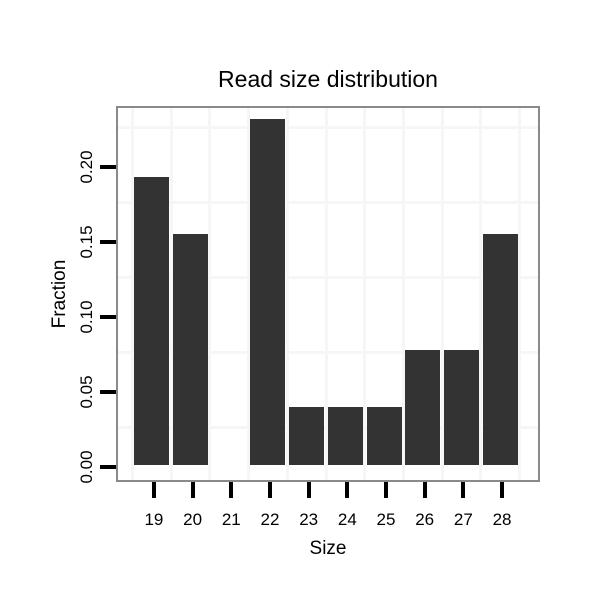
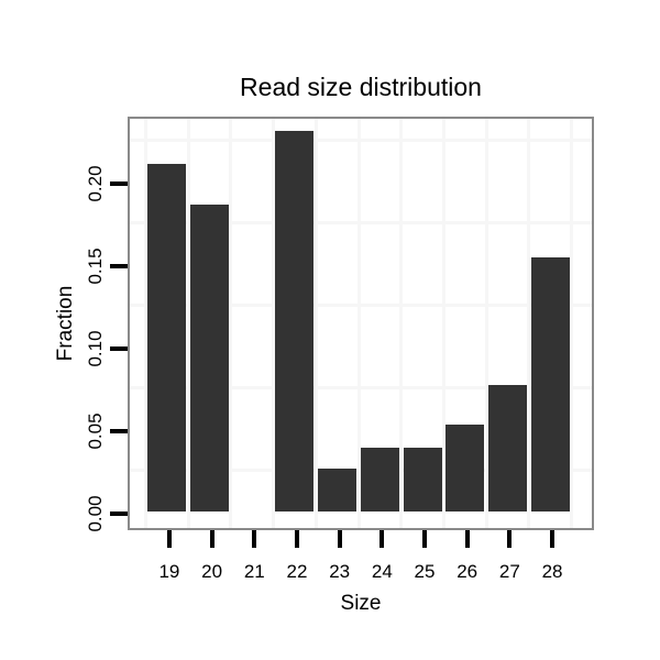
19: 0.192 -> 0.211
20: 0.154 -> 0.186
23: 0.038 -> 0.026
26: 0.077 -> 0.053
